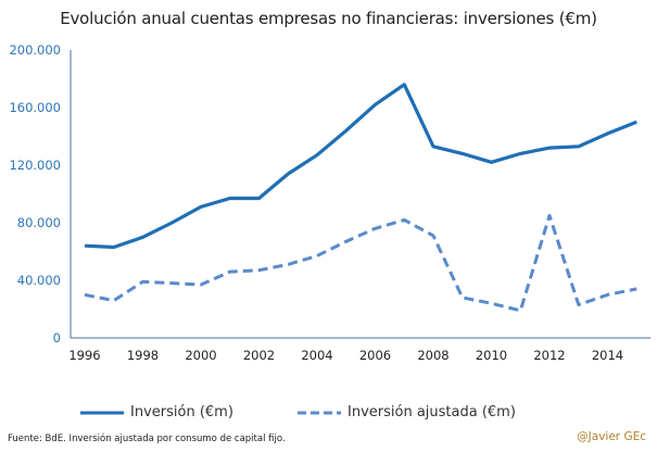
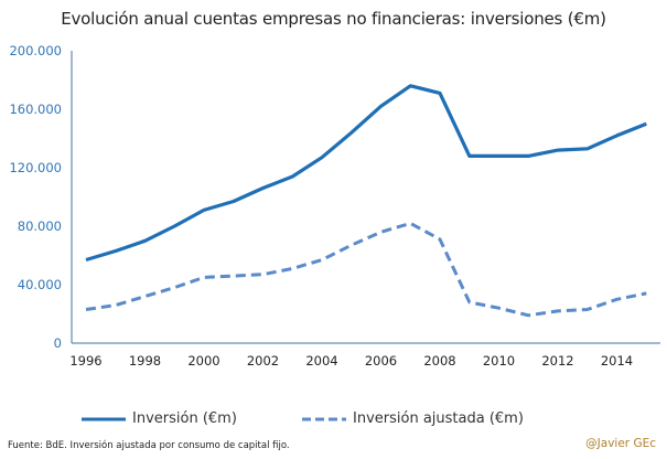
Inversión (€m)/1996: 64000 -> 57000
Inversión ajustada (€m)/1996: 30000 -> 23000
Inversión ajustada (€m)/1998: 39000 -> 32000
Inversión ajustada (€m)/2000: 37000 -> 45000
Inversión (€m)/2002: 97000 -> 106000
Inversión (€m)/2008: 133000 -> 171000
Inversión (€m)/2010: 122000 -> 128000
Inversión ajustada (€m)/2012: 85000 -> 22000
